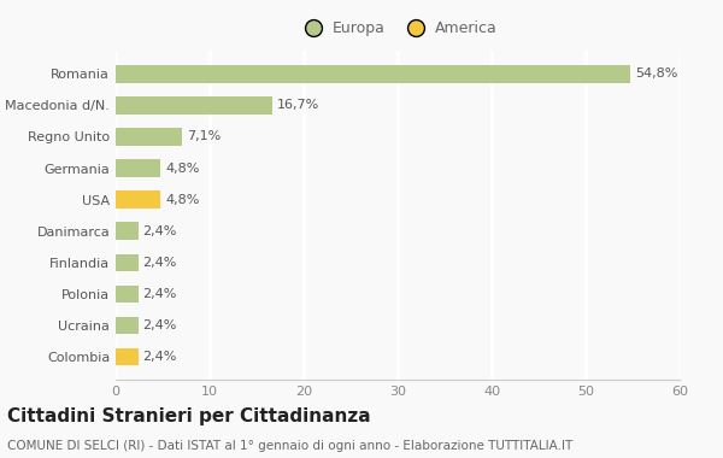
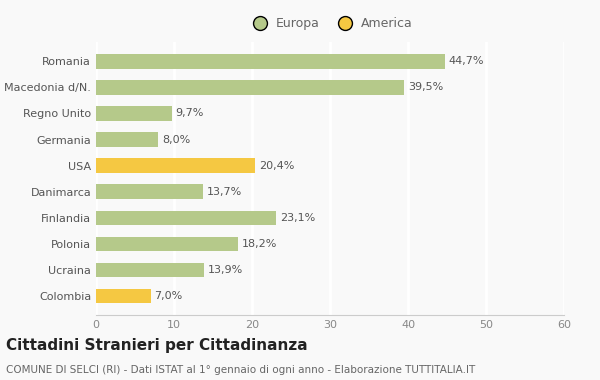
Romania: 54,8% -> 44,7%
Macedonia d/N.: 16,7% -> 39,5%
Regno Unito: 7,1% -> 9,7%
Germania: 4,8% -> 8,0%
USA: 4,8% -> 20,4%
Danimarca: 2,4% -> 13,7%
Finlandia: 2,4% -> 23,1%
Polonia: 2,4% -> 18,2%
Ucraina: 2,4% -> 13,9%
Colombia: 2,4% -> 7,0%
